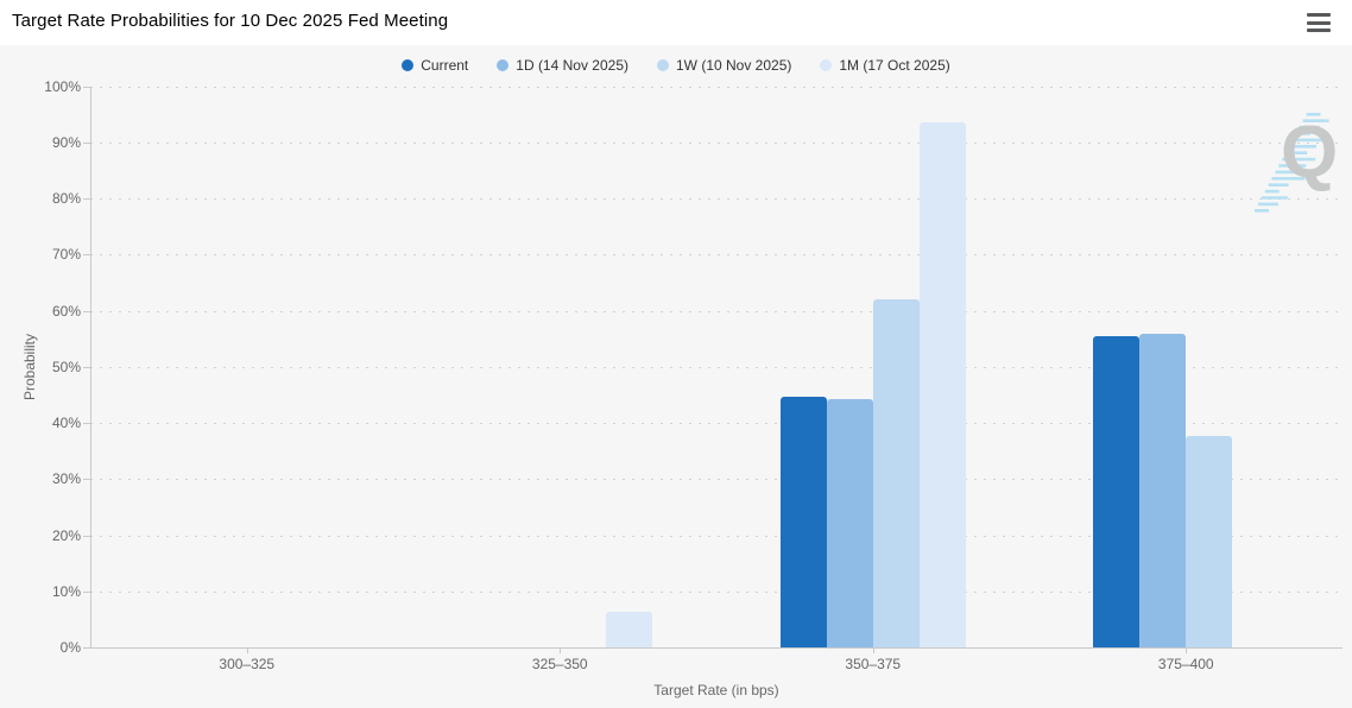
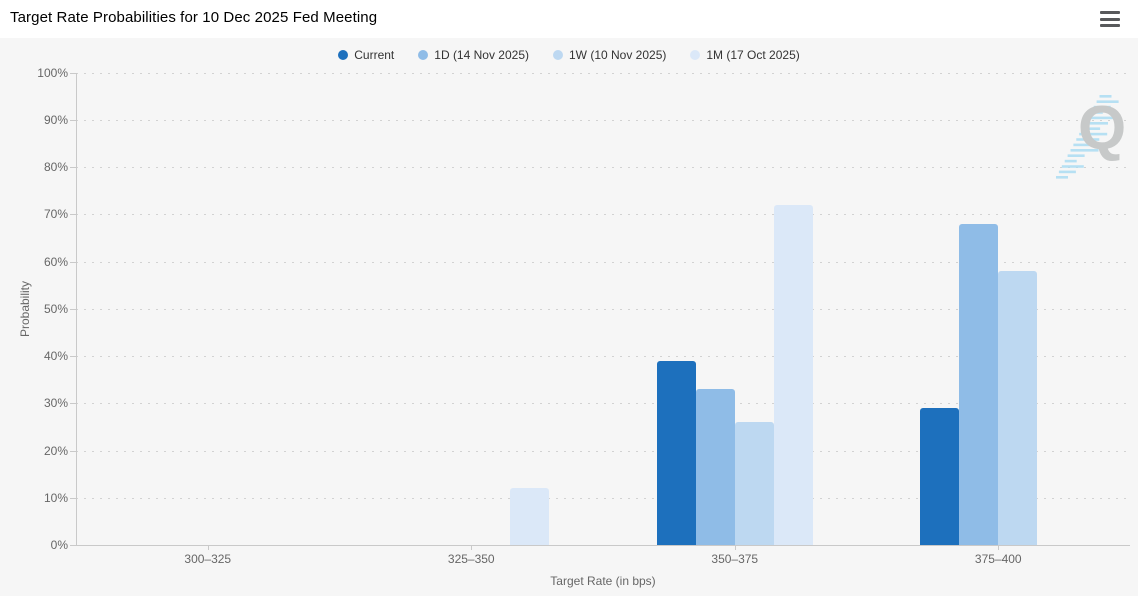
1M (17 Oct 2025)/325–350: 6% -> 12%
Current/350–375: 45% -> 39%
1D (14 Nov 2025)/350–375: 44% -> 33%
1W (10 Nov 2025)/350–375: 62% -> 26%
1M (17 Oct 2025)/350–375: 94% -> 72%
Current/375–400: 55% -> 29%
1D (14 Nov 2025)/375–400: 56% -> 68%
1W (10 Nov 2025)/375–400: 38% -> 58%
